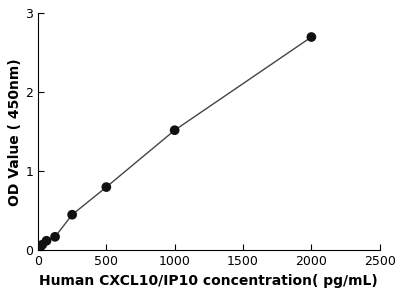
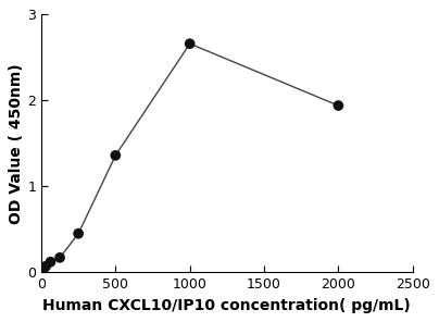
500: 0.80 -> 1.36
1000: 1.52 -> 2.66
2000: 2.70 -> 1.94
